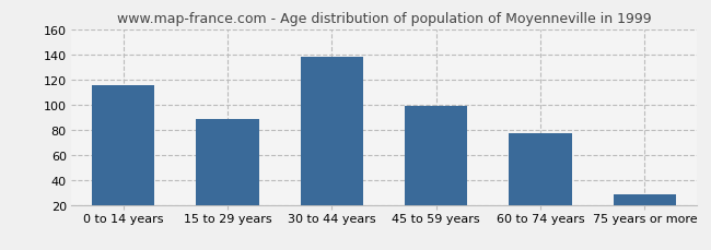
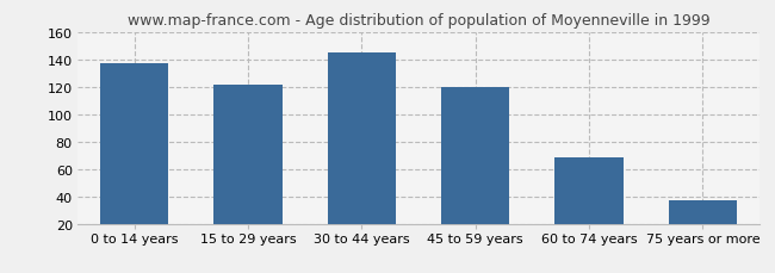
0 to 14 years: 115 -> 137
15 to 29 years: 88 -> 121
30 to 44 years: 138 -> 145
45 to 59 years: 99 -> 120
60 to 74 years: 77 -> 68
75 years or more: 28 -> 37
